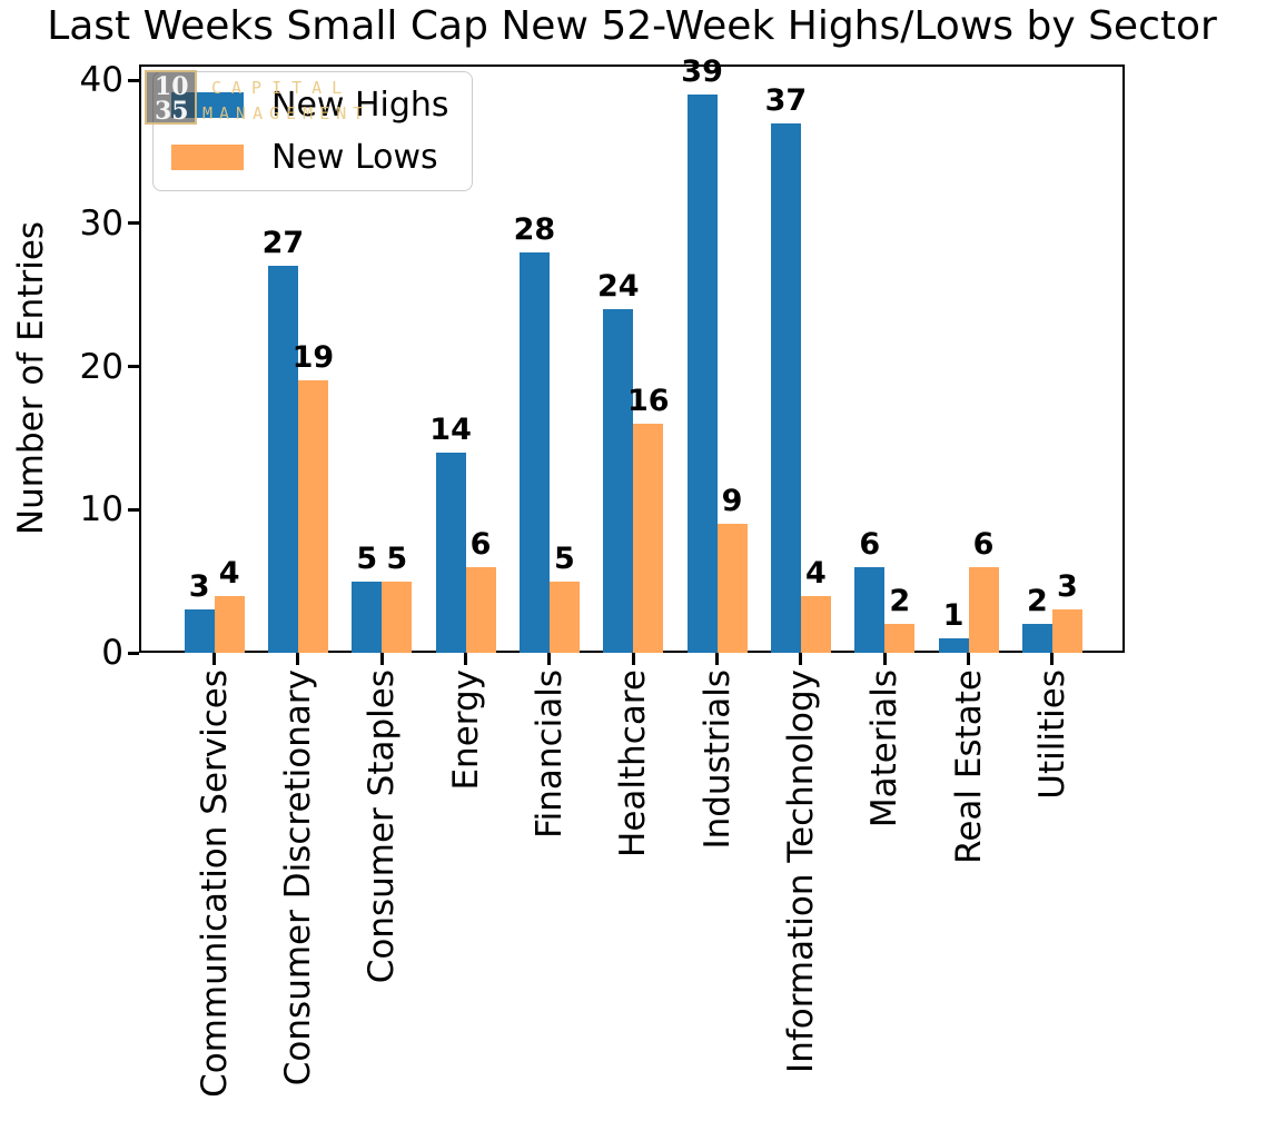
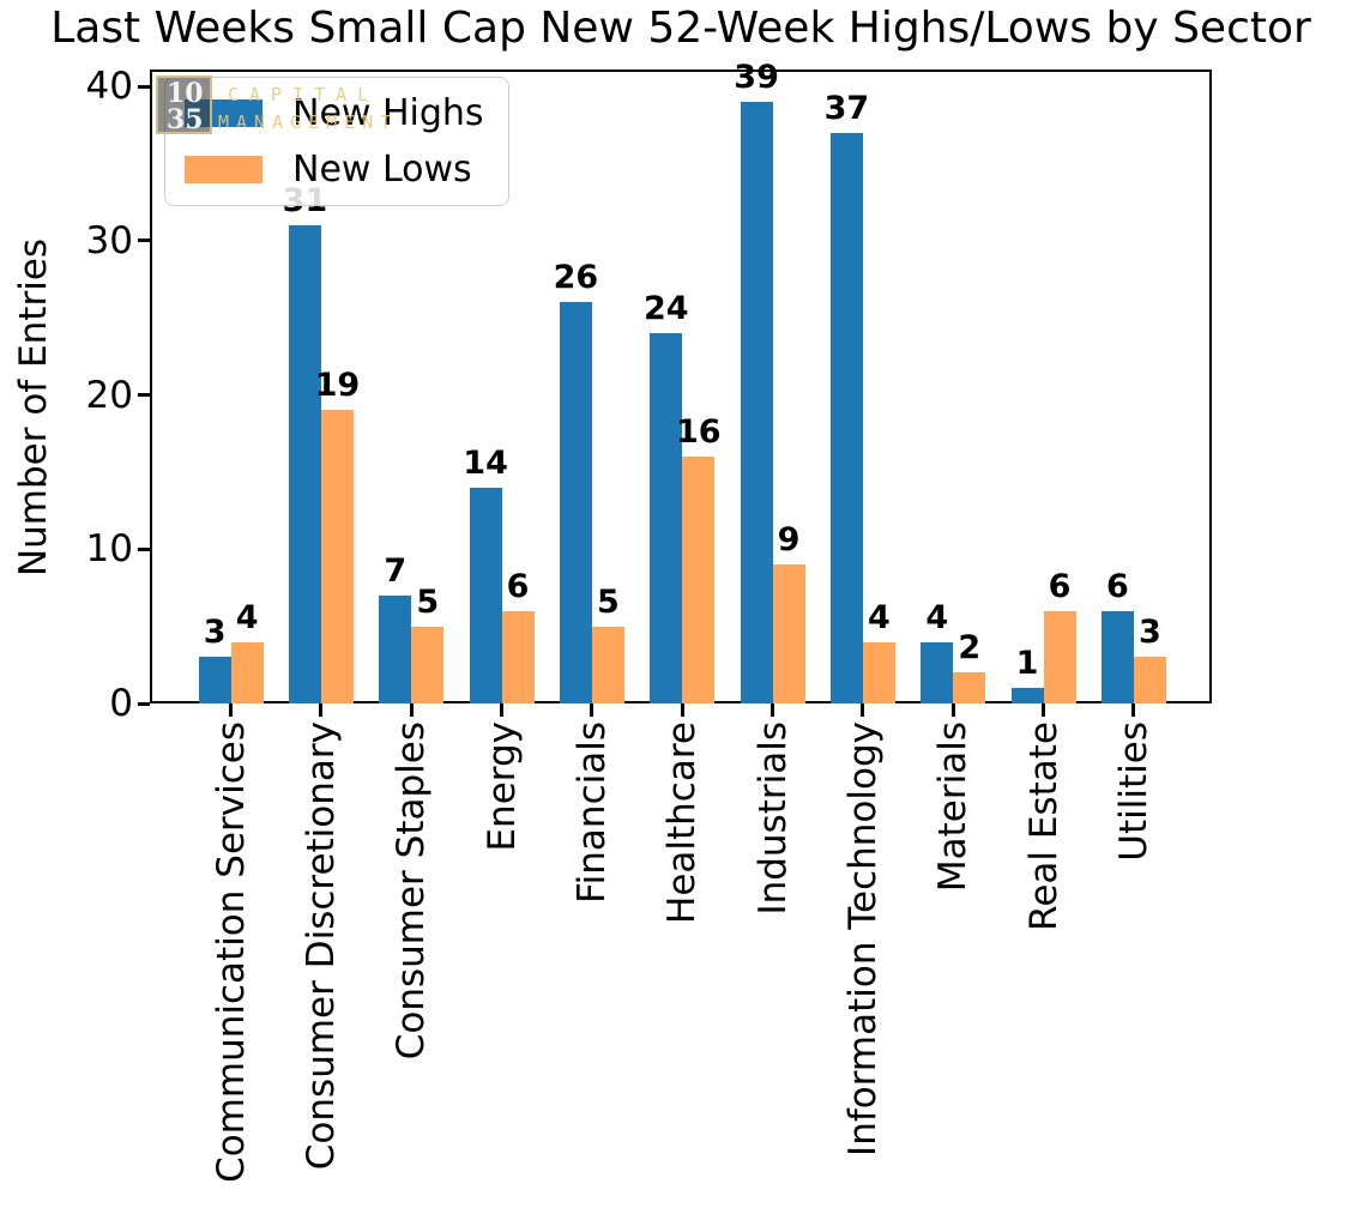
New Highs/Consumer Discretionary: 27 -> 31
New Highs/Consumer Staples: 5 -> 7
New Highs/Financials: 28 -> 26
New Highs/Materials: 6 -> 4
New Highs/Utilities: 2 -> 6
